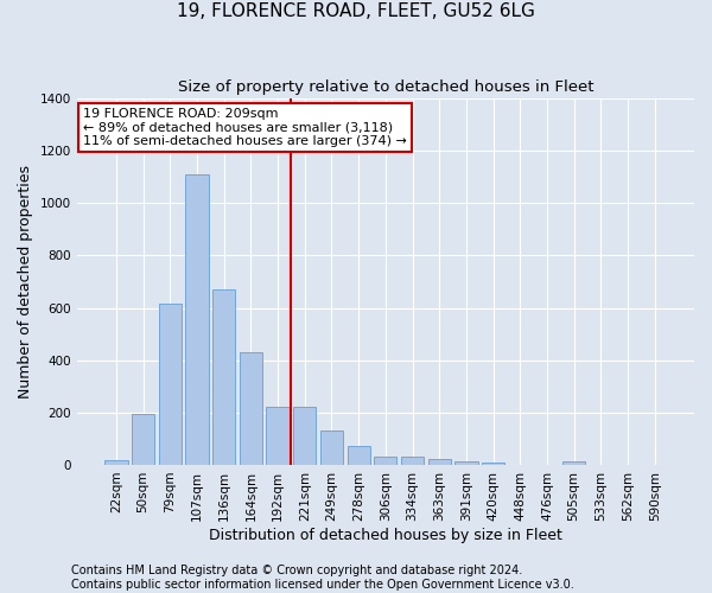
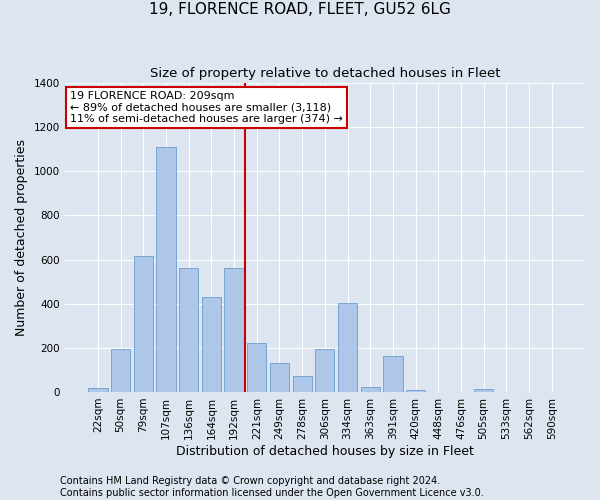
136sqm: 670 -> 560
192sqm: 220 -> 560
306sqm: 32 -> 195
334sqm: 30 -> 405
391sqm: 15 -> 165
